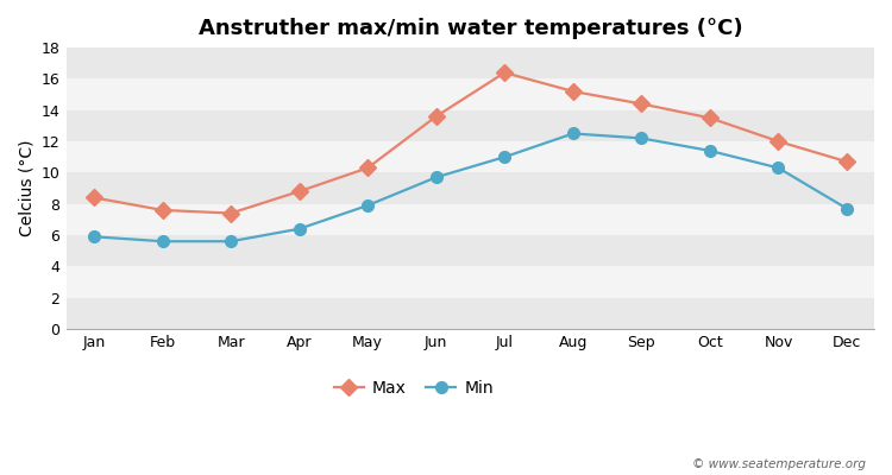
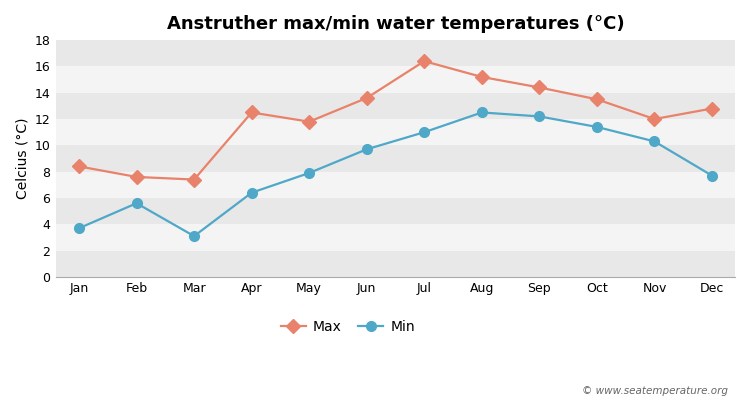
Min/Jan: 5.9 -> 3.7
Min/Mar: 5.6 -> 3.1
Max/Apr: 8.8 -> 12.5
Max/May: 10.3 -> 11.8
Max/Dec: 10.7 -> 12.8
